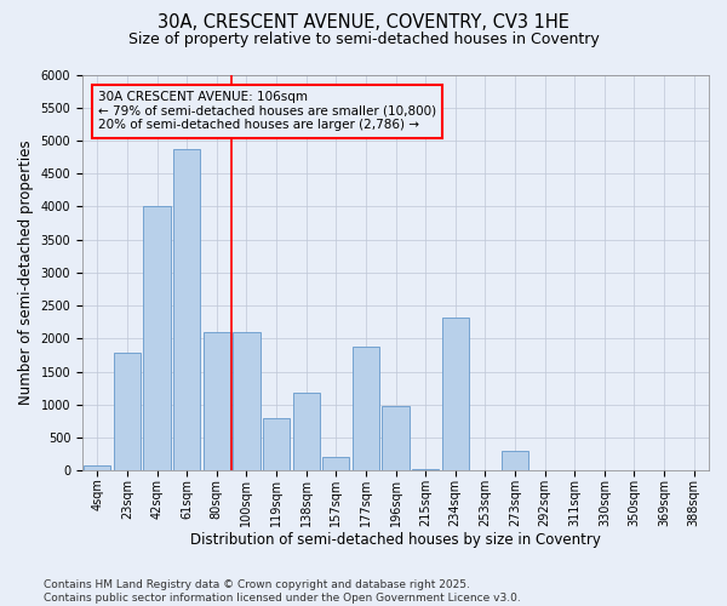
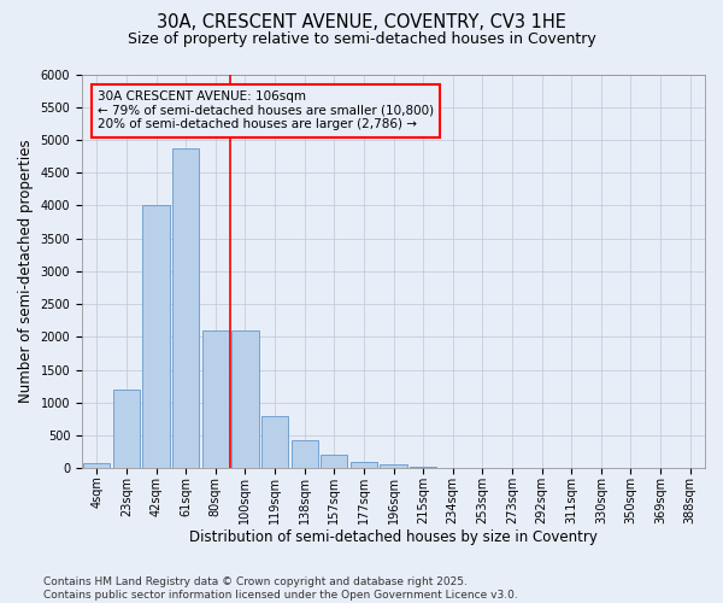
23sqm: 1780 -> 1200
138sqm: 1180 -> 420
177sqm: 1880 -> 100
196sqm: 980 -> 60
234sqm: 2320 -> 20
273sqm: 300 -> 0
